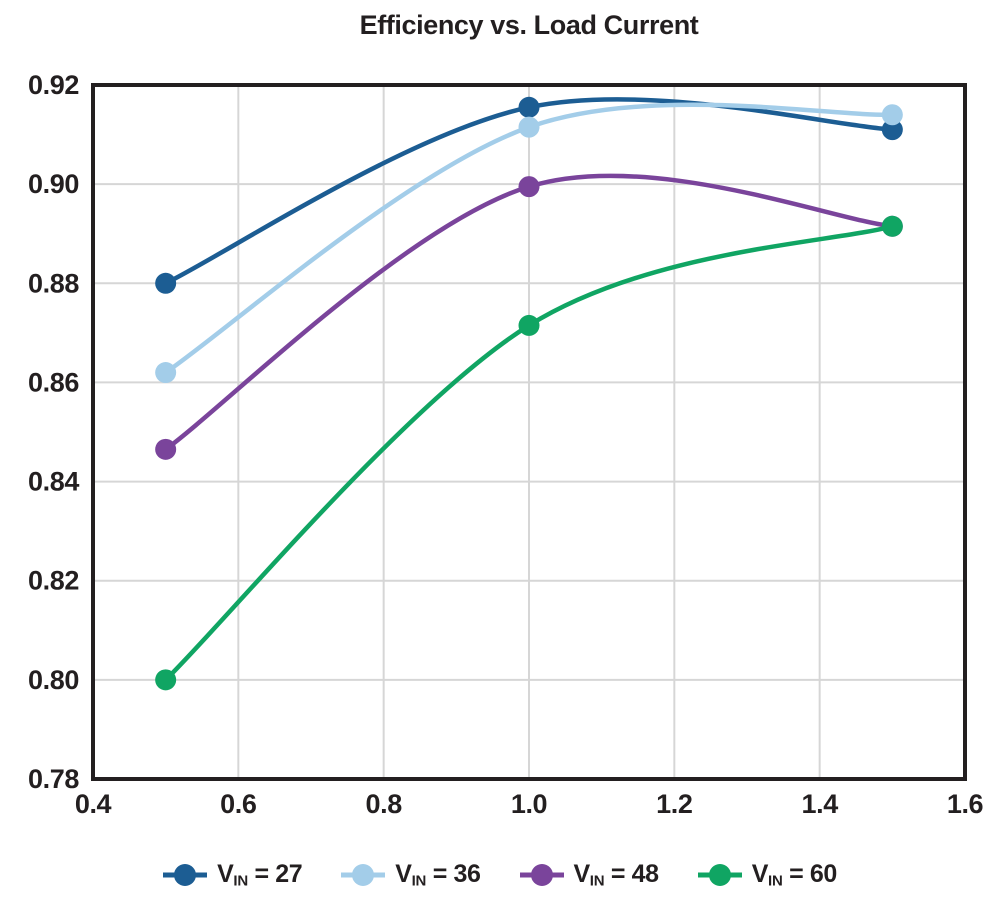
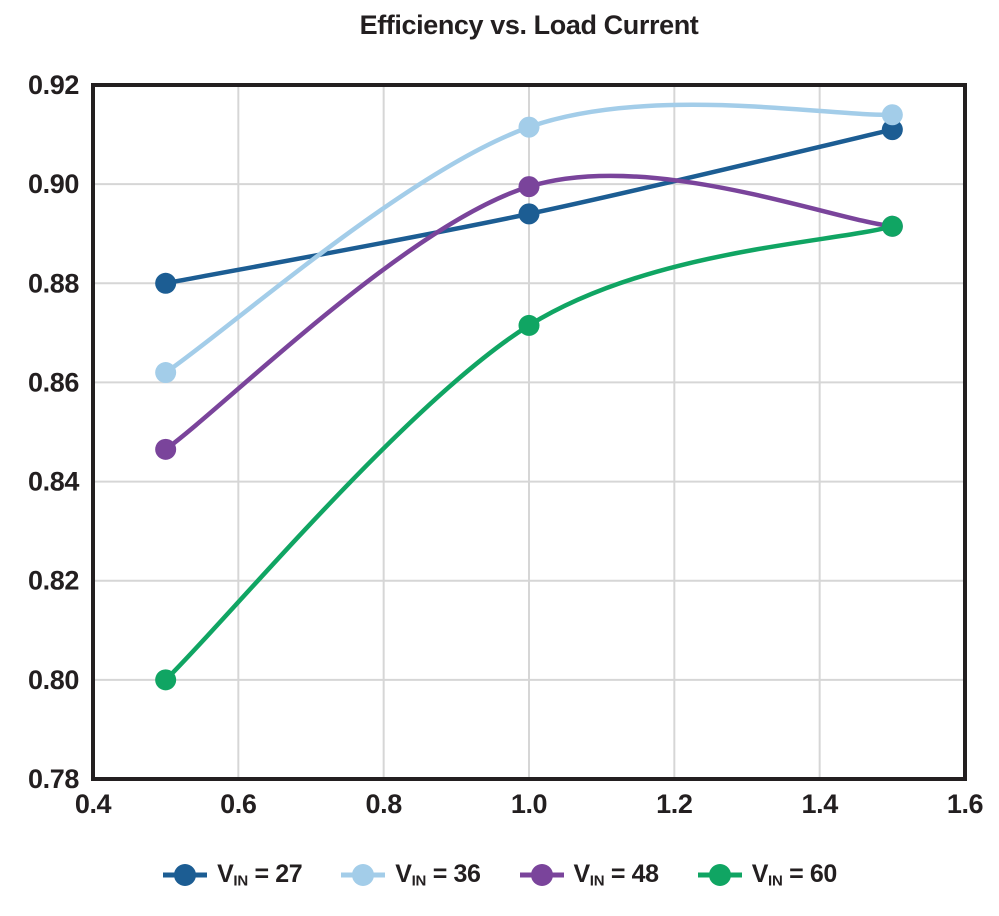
VIN = 27/1.0: 0.915 -> 0.894
